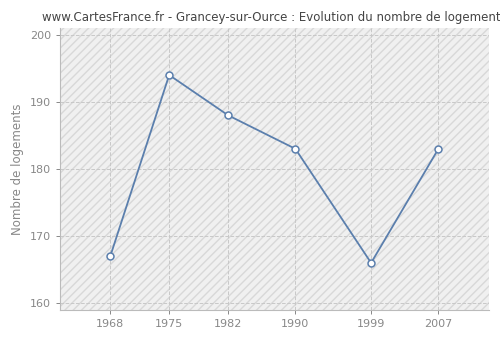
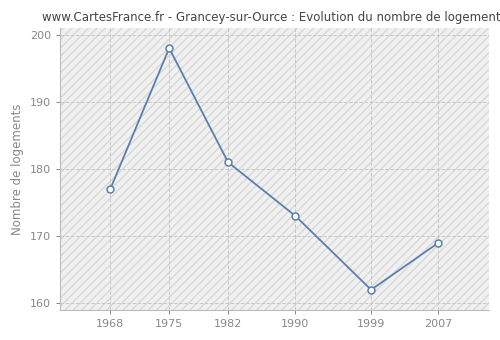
1968: 167 -> 177
1975: 194 -> 198
1982: 188 -> 181
1990: 183 -> 173
1999: 166 -> 162
2007: 183 -> 169
